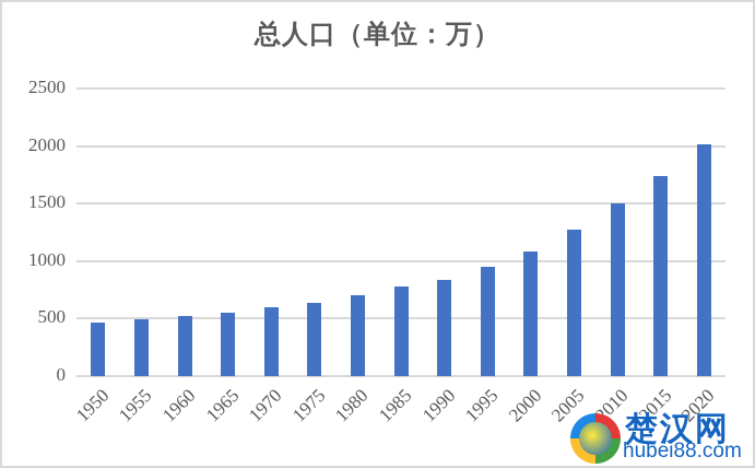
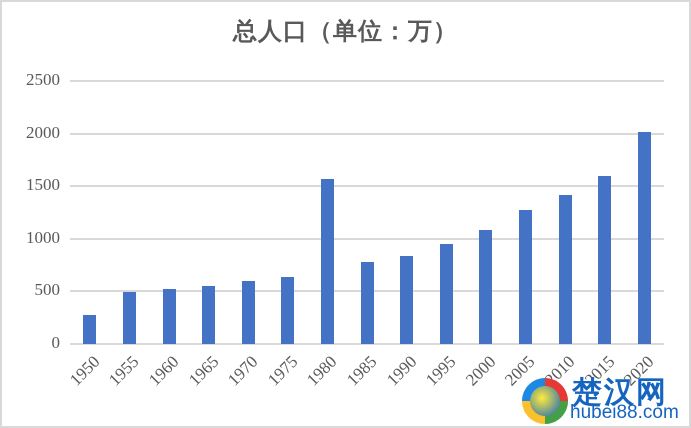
1950: 460 -> 280
1980: 700 -> 1570
2010: 1500 -> 1420
2015: 1740 -> 1600
